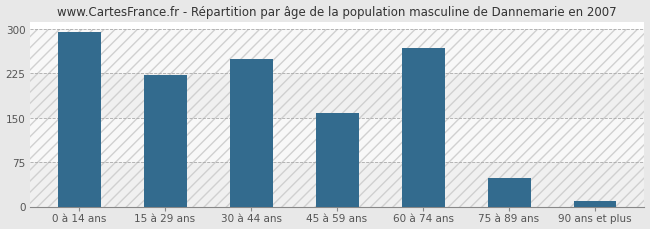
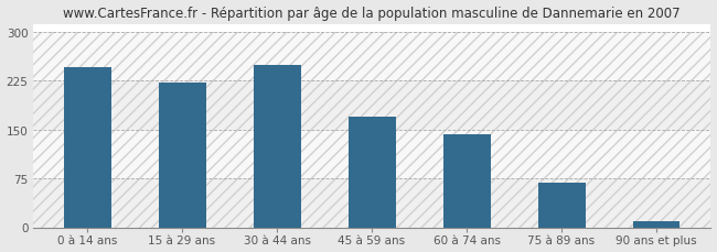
0 à 14 ans: 294 -> 245
45 à 59 ans: 158 -> 170
60 à 74 ans: 268 -> 143
75 à 89 ans: 48 -> 68
